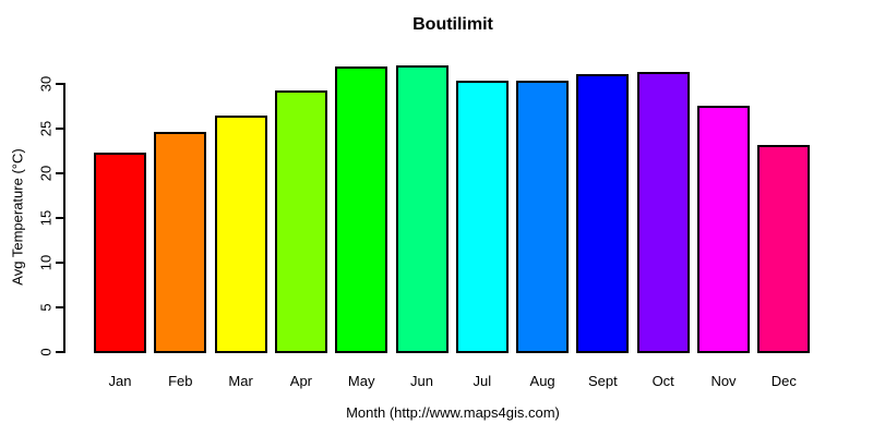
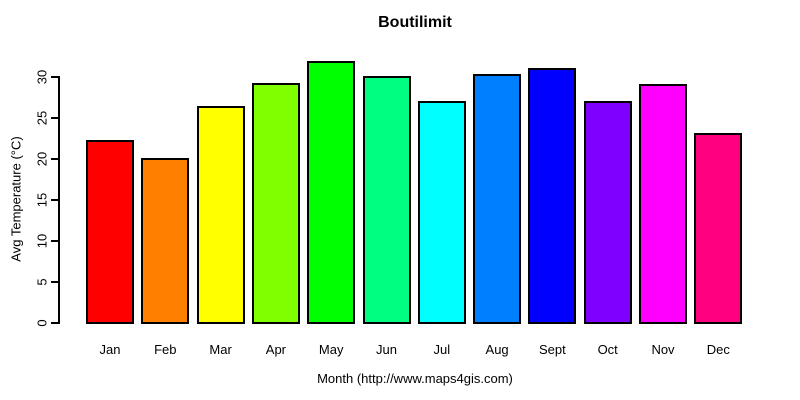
Feb: 24 -> 20
Jun: 32 -> 30
Jul: 30 -> 27
Oct: 31 -> 27
Nov: 27 -> 29
